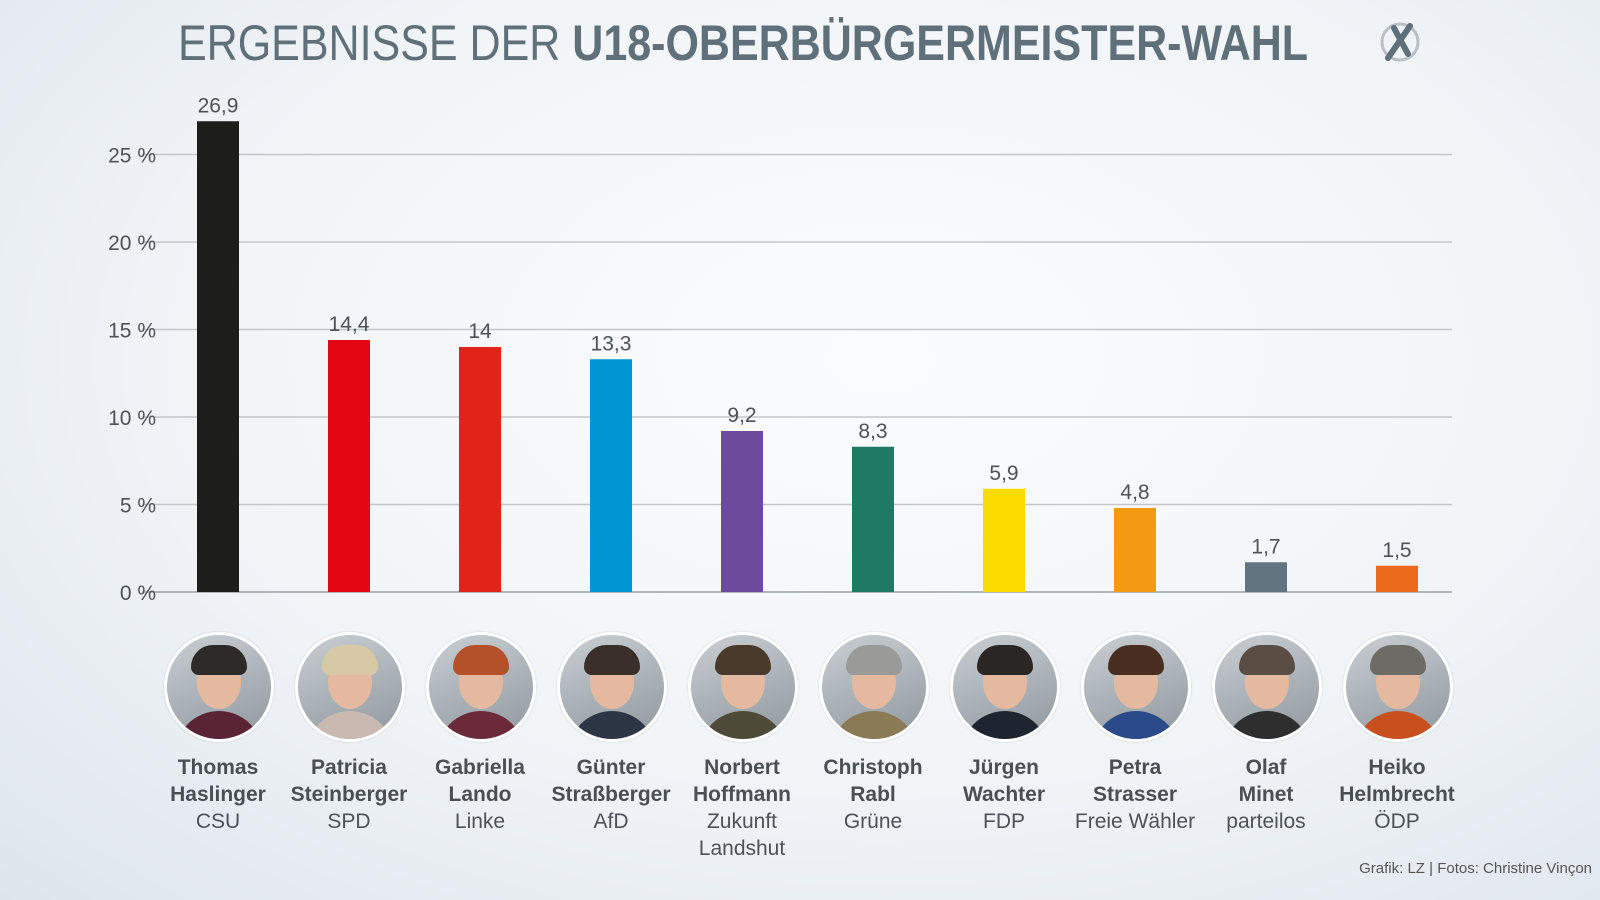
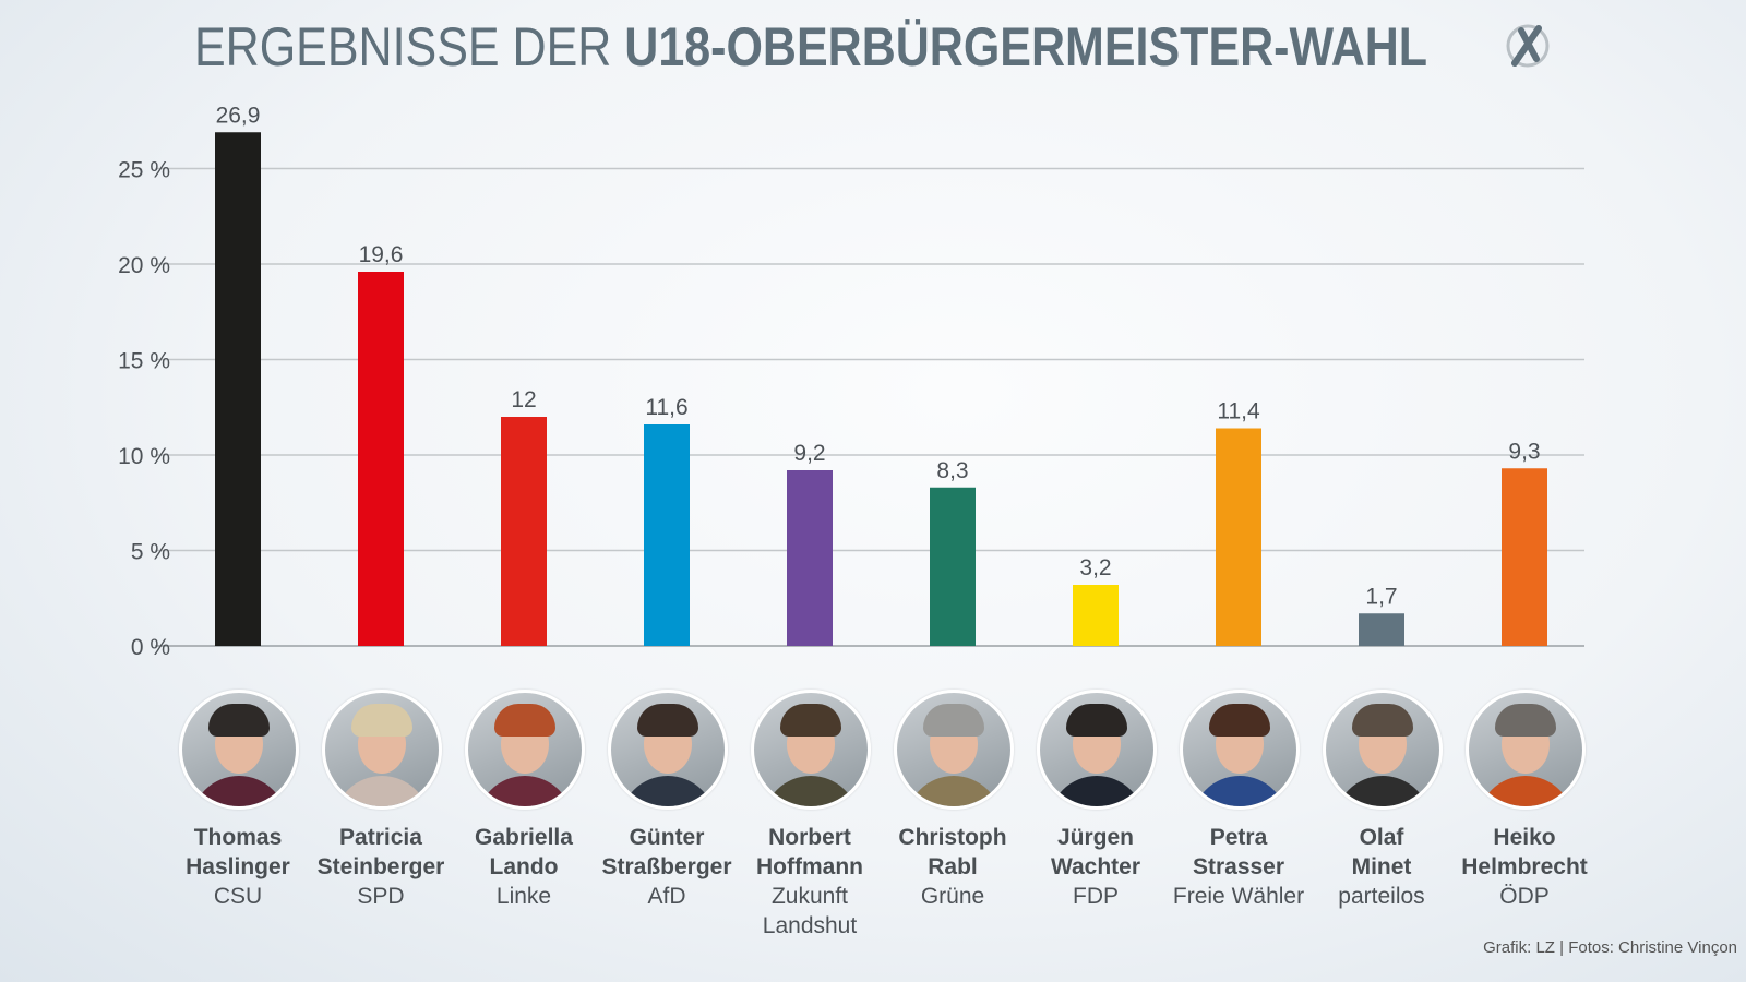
Patricia Steinberger: 14,4 -> 19,6
Gabriella Lando: 14 -> 12
Günter Straßberger: 13,3 -> 11,6
Jürgen Wachter: 5,9 -> 3,2
Petra Strasser: 4,8 -> 11,4
Heiko Helmbrecht: 1,5 -> 9,3
